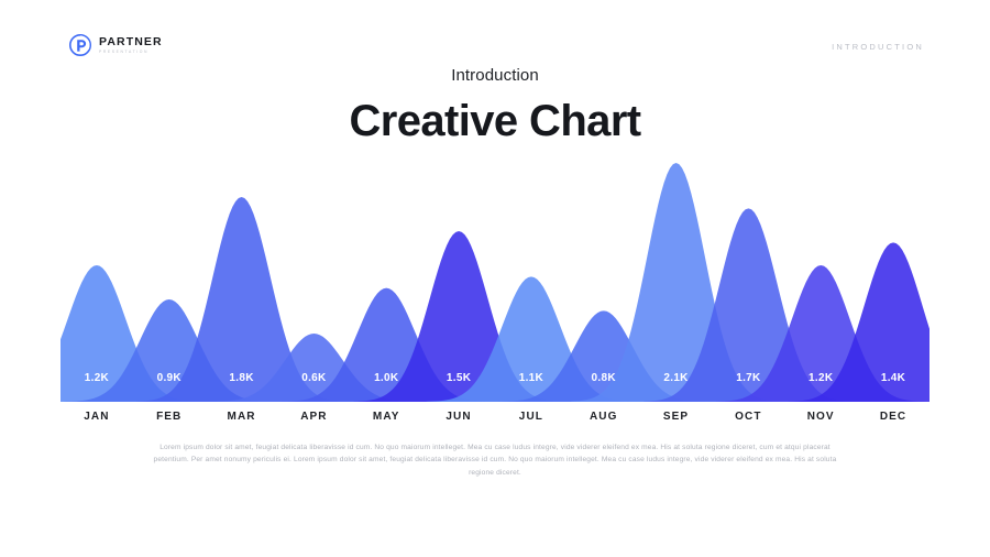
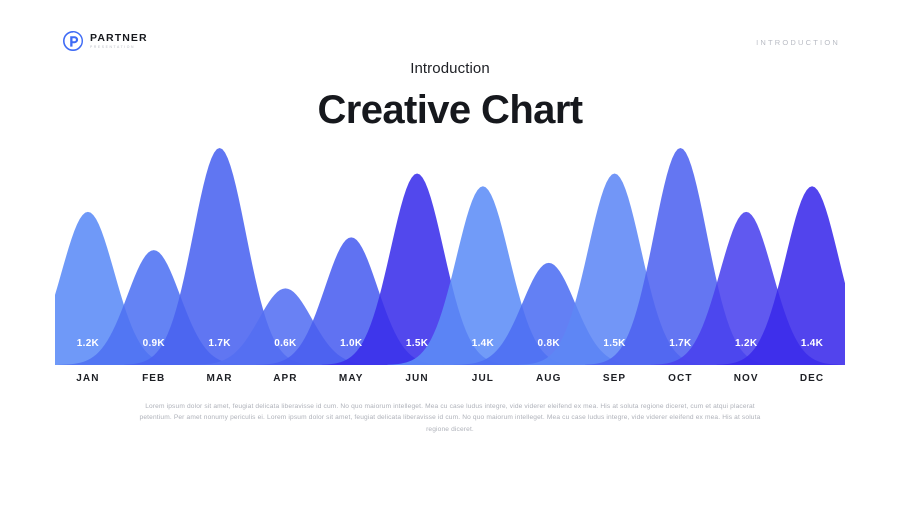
MAR: 1.8K -> 1.7K
JUL: 1.1K -> 1.4K
SEP: 2.1K -> 1.5K
